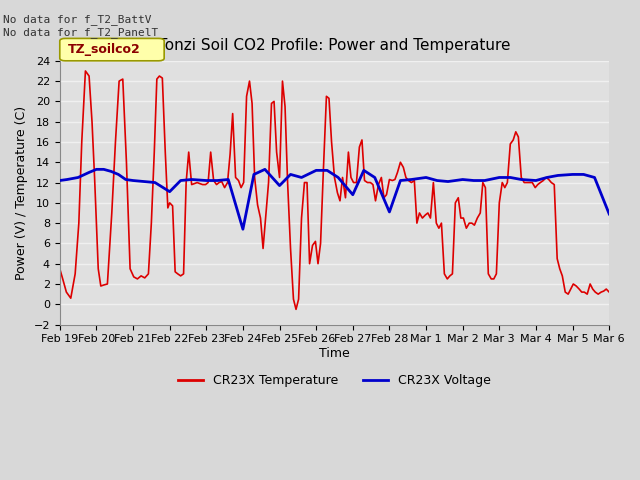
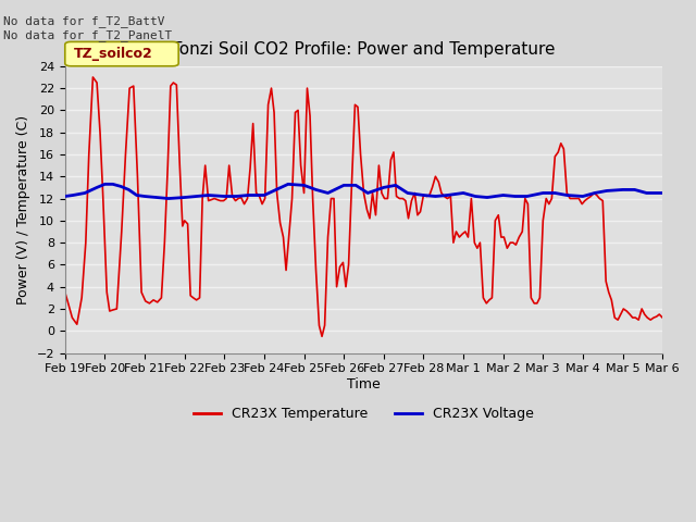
CR23X Voltage/Feb 22: 11.1 -> 12.1
CR23X Voltage/Feb 24: 7.4 -> 12.3
CR23X Voltage/Feb 25: 11.7 -> 13.2
CR23X Voltage/Feb 27: 10.8 -> 13.0
CR23X Voltage/Feb 28: 9.1 -> 12.3
CR23X Voltage/Mar 6: 8.9 -> 12.5
